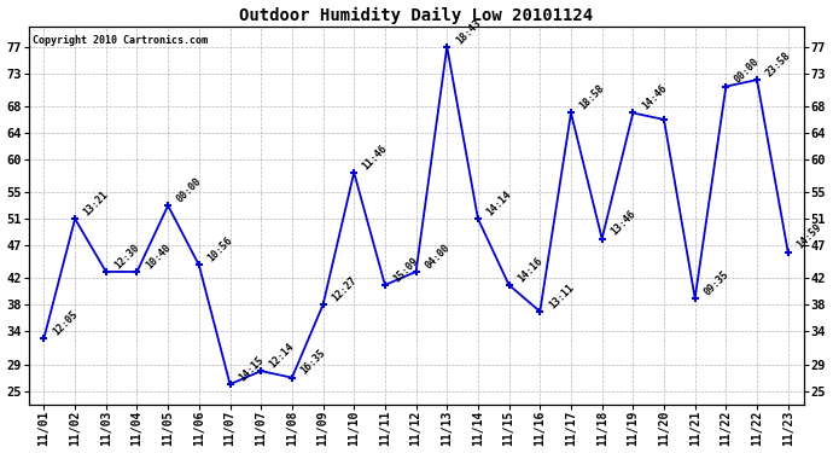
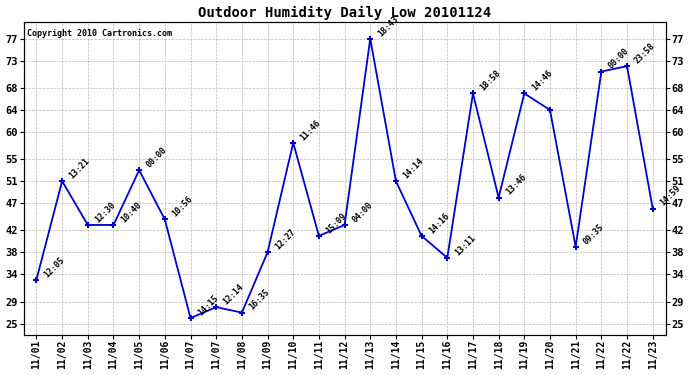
11/20: 66 -> 64
